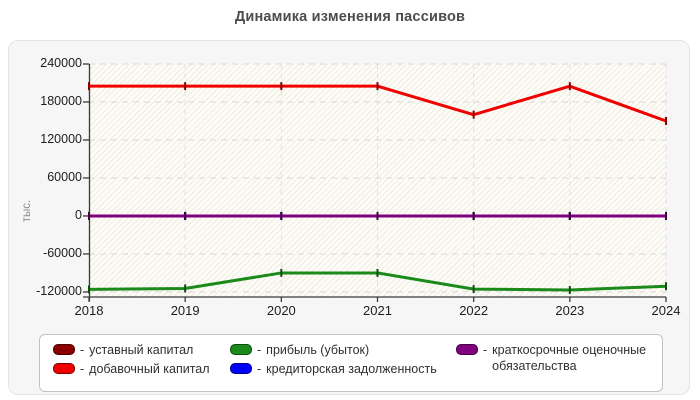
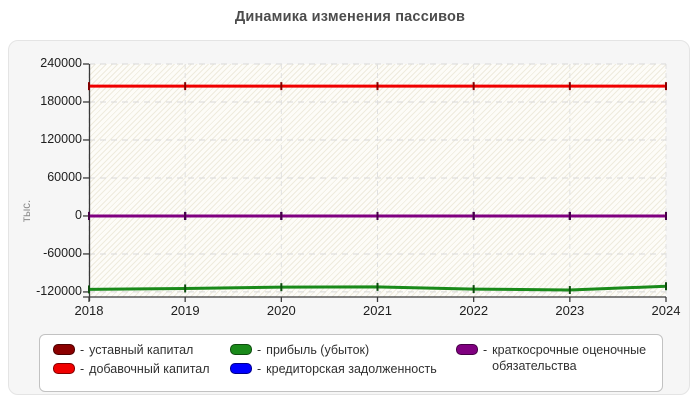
прибыль (убыток)/2020: -90000 -> -110000
прибыль (убыток)/2021: -90000 -> -110000
добавочный капитал/2022: 160000 -> 200000
добавочный капитал/2024: 150000 -> 200000
